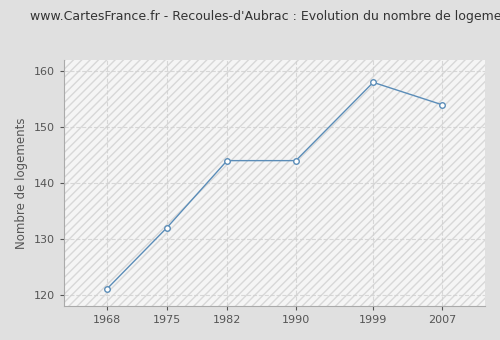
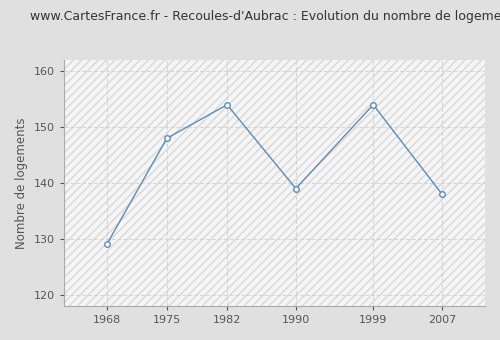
1968: 121 -> 129
1975: 132 -> 148
1982: 144 -> 154
1990: 144 -> 139
1999: 158 -> 154
2007: 154 -> 138
